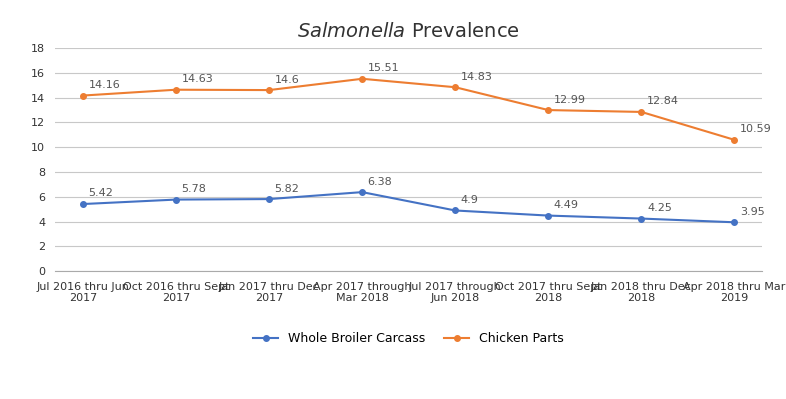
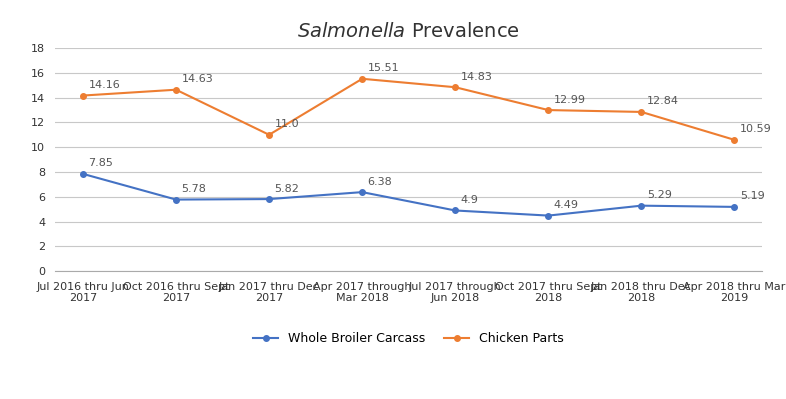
Whole Broiler Carcass/Jul 2016 thru Jun 2017: 5.42 -> 7.85
Chicken Parts/Jan 2017 thru Dec 2017: 14.6 -> 11.0
Whole Broiler Carcass/Jan 2018 thru Dec 2018: 4.25 -> 5.29
Whole Broiler Carcass/Apr 2018 thru Mar 2019: 3.95 -> 5.19
